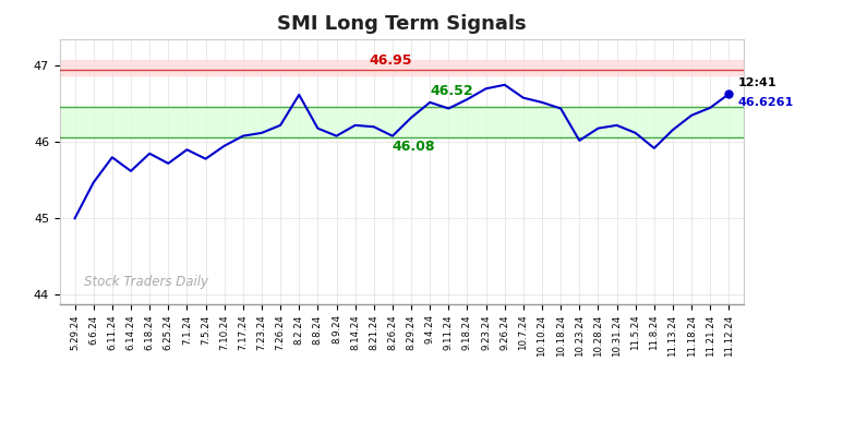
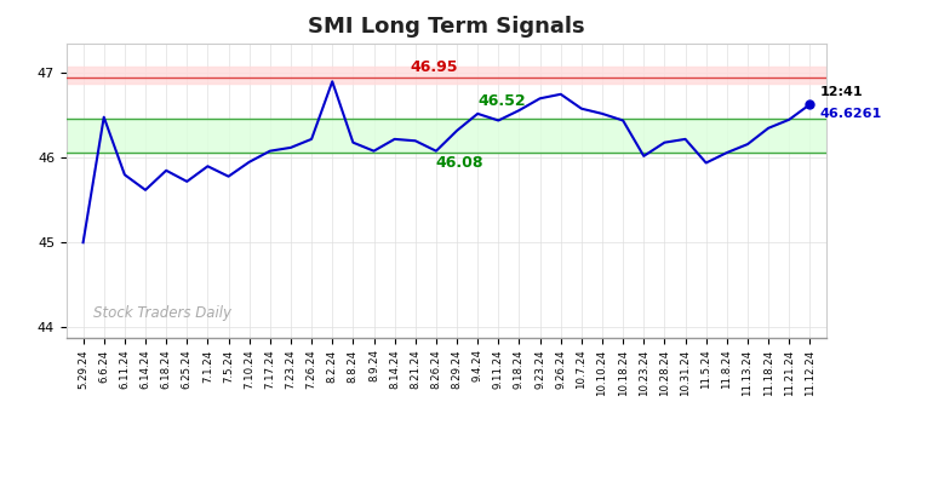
6.6.24: 45.47 -> 46.48
8.2.24: 46.62 -> 46.90
11.5.24: 46.12 -> 45.94
11.8.24: 45.92 -> 46.06
